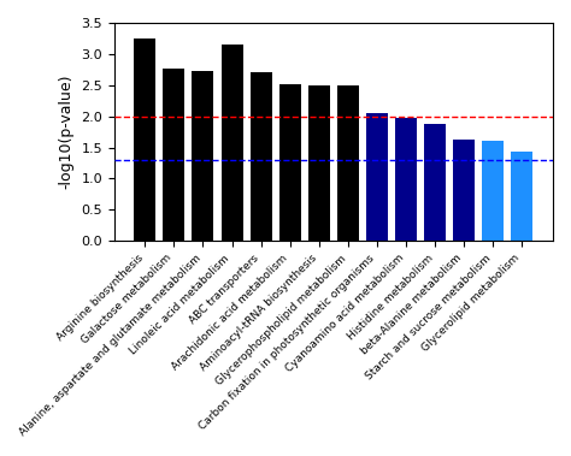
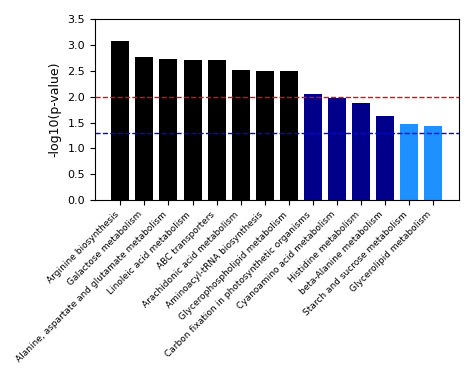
Arginine biosynthesis: 3.24 -> 3.07
Linoleic acid metabolism: 3.16 -> 2.71
Starch and sucrose metabolism: 1.60 -> 1.48
